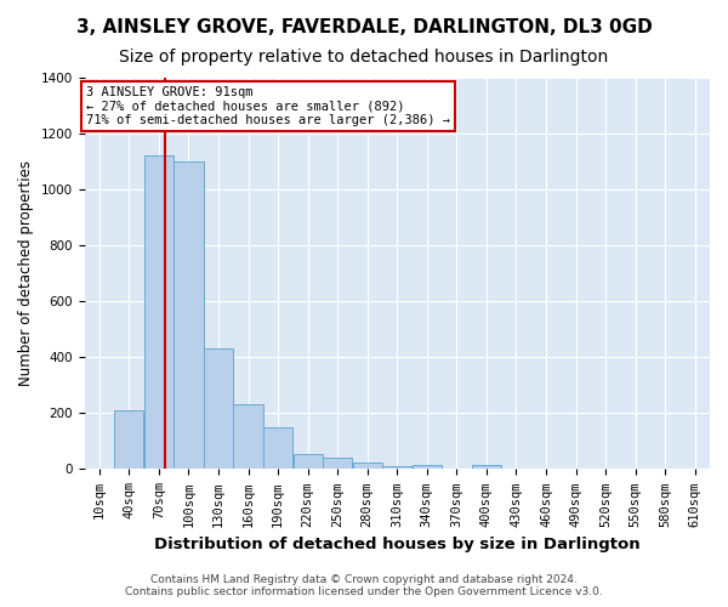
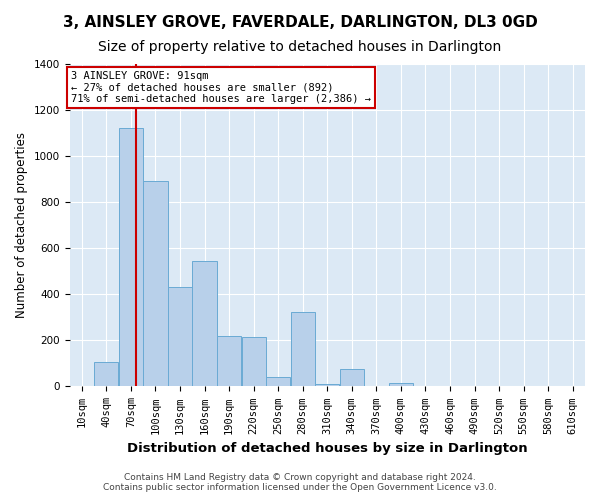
40sqm: 210 -> 105
100sqm: 1100 -> 890
160sqm: 230 -> 545
190sqm: 150 -> 220
220sqm: 55 -> 215
280sqm: 25 -> 325
340sqm: 15 -> 75
